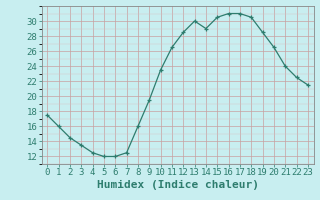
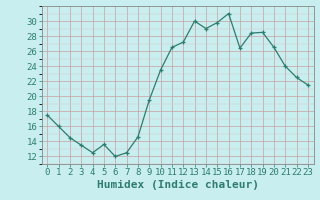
5: 12.0 -> 13.6
8: 16.0 -> 14.6
12: 28.5 -> 27.2
15: 30.5 -> 29.8
17: 31.0 -> 26.4
18: 30.5 -> 28.4
